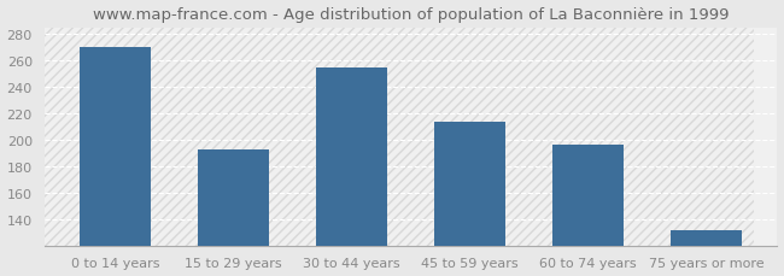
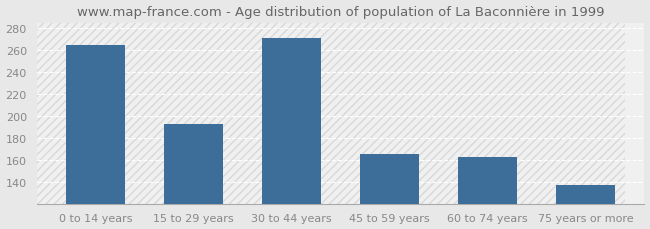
0 to 14 years: 270 -> 265
30 to 44 years: 255 -> 271
45 to 59 years: 214 -> 165
60 to 74 years: 196 -> 163
75 years or more: 132 -> 137
